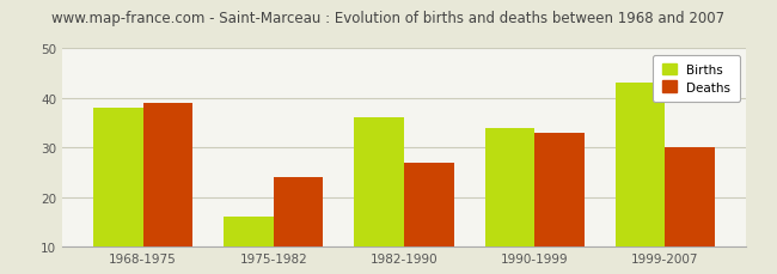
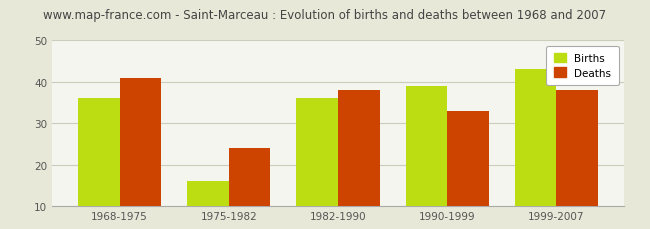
Births/1968-1975: 38 -> 36
Deaths/1968-1975: 39 -> 41
Deaths/1982-1990: 27 -> 38
Births/1990-1999: 34 -> 39
Deaths/1999-2007: 30 -> 38
